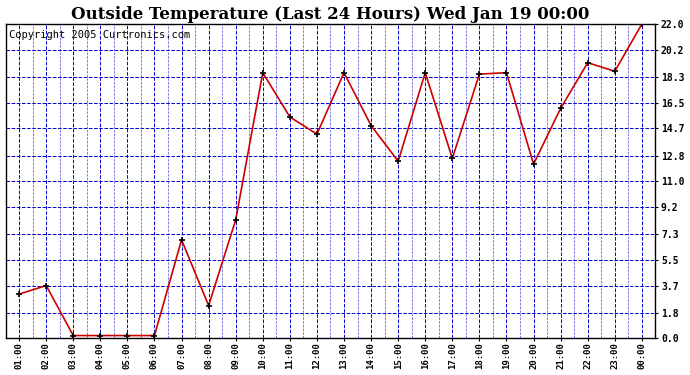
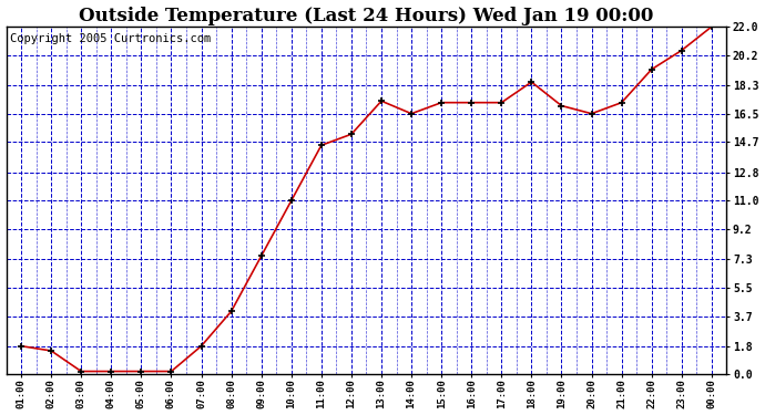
01:00: 3.1 -> 1.8
02:00: 3.7 -> 1.5
07:00: 6.9 -> 1.8
08:00: 2.3 -> 4.0
09:00: 8.3 -> 7.5
10:00: 18.6 -> 11.0
11:00: 15.5 -> 14.5
12:00: 14.3 -> 15.2
13:00: 18.6 -> 17.3
14:00: 14.9 -> 16.5
15:00: 12.4 -> 17.2
16:00: 18.6 -> 17.2
17:00: 12.6 -> 17.2
19:00: 18.6 -> 17.0
20:00: 12.2 -> 16.5
21:00: 16.1 -> 17.2
23:00: 18.7 -> 20.5
